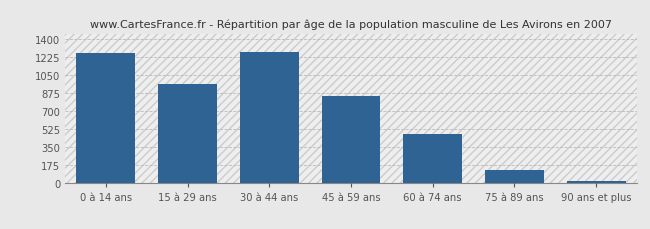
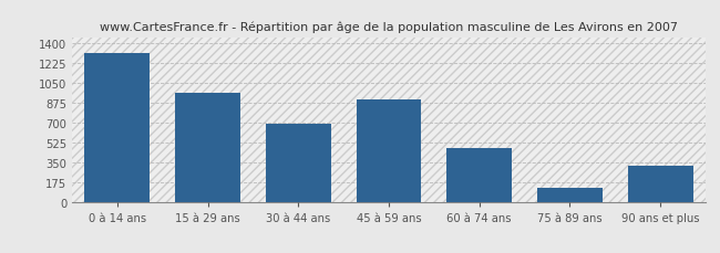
0 à 14 ans: 1260 -> 1310
30 à 44 ans: 1270 -> 690
45 à 59 ans: 840 -> 900
90 ans et plus: 20 -> 320
